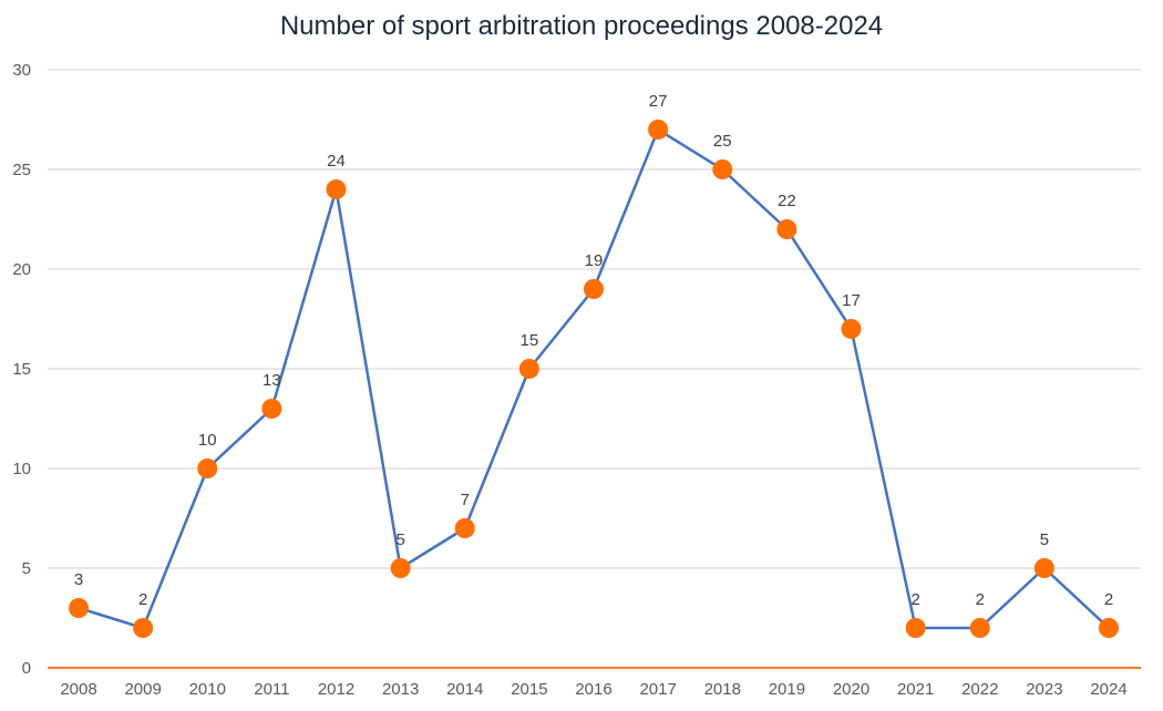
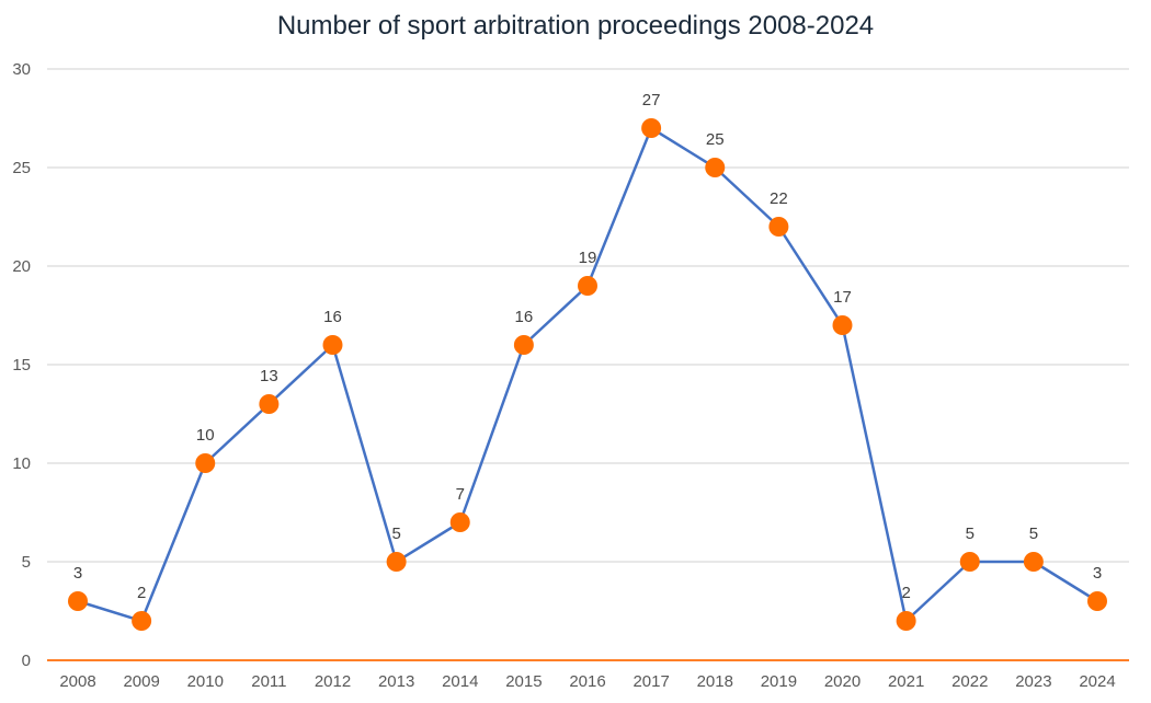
2012: 24 -> 16
2015: 15 -> 16
2022: 2 -> 5
2024: 2 -> 3
